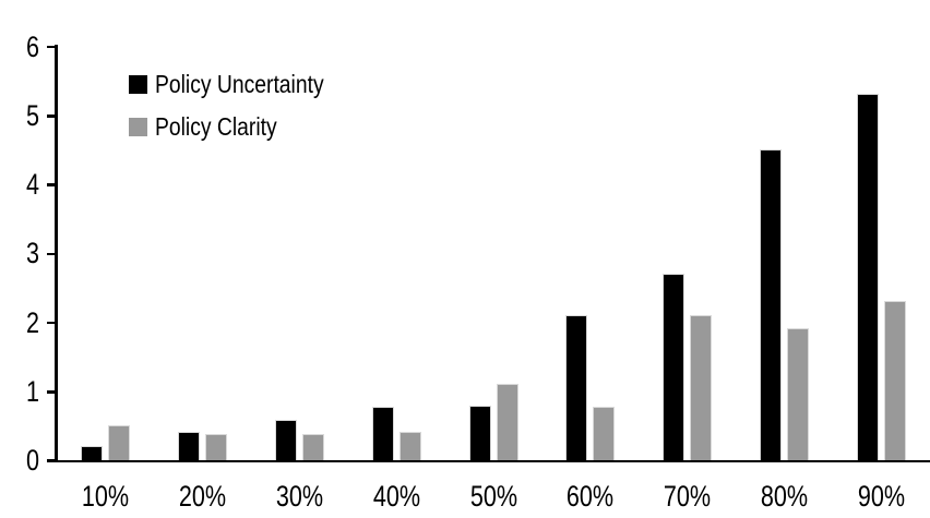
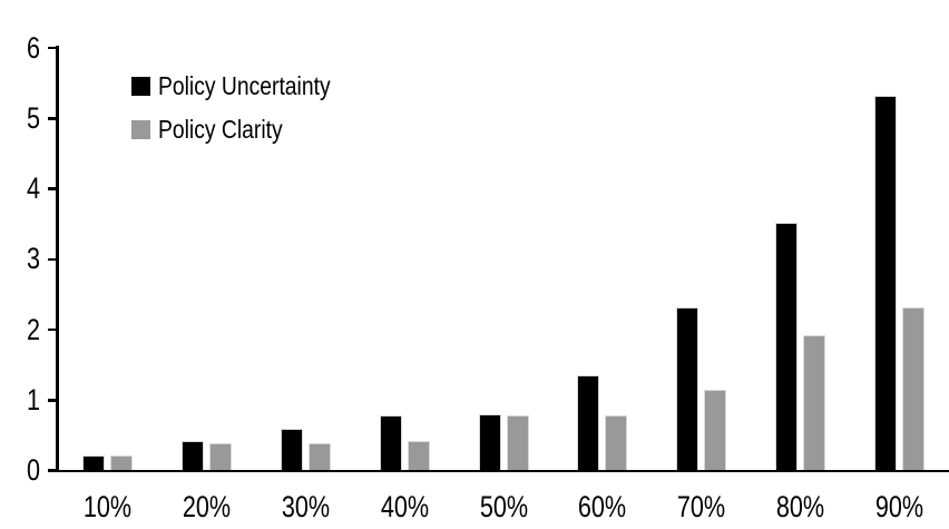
Policy Clarity/10%: 0.5 -> 0.2
Policy Clarity/50%: 1.1 -> 0.8
Policy Uncertainty/60%: 2.1 -> 1.3
Policy Uncertainty/70%: 2.7 -> 2.3
Policy Clarity/70%: 2.1 -> 1.1
Policy Uncertainty/80%: 4.5 -> 3.5
